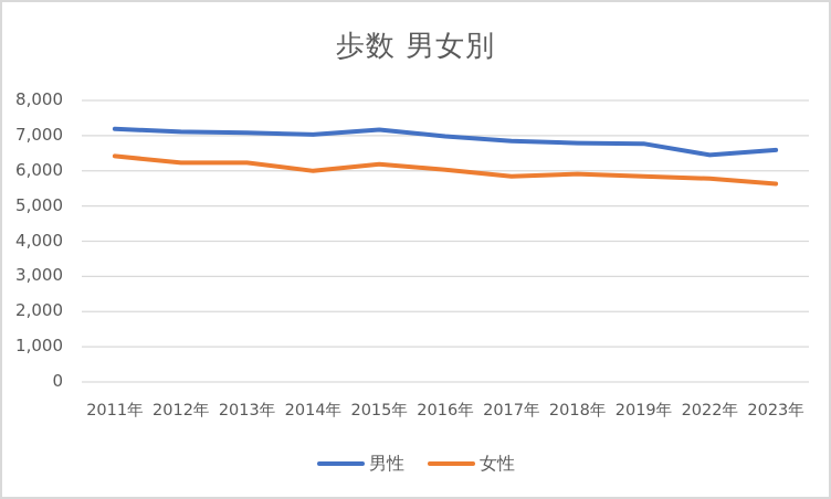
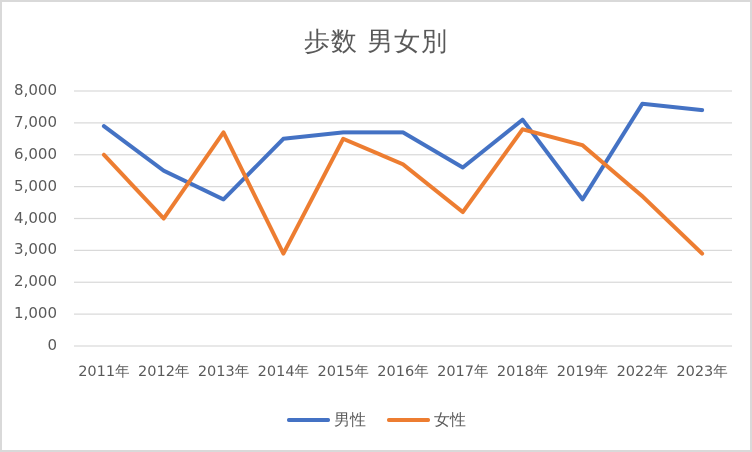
男性/2011年: 7200 -> 6900
女性/2011年: 6400 -> 6000
男性/2012年: 7100 -> 5500
女性/2012年: 6200 -> 4000
男性/2013年: 7100 -> 4600
女性/2013年: 6200 -> 6700
男性/2014年: 7000 -> 6500
女性/2014年: 6000 -> 2900
男性/2015年: 7200 -> 6700
女性/2015年: 6200 -> 6500
男性/2016年: 7000 -> 6700
女性/2016年: 6000 -> 5700
男性/2017年: 6800 -> 5600
女性/2017年: 5800 -> 4200
男性/2018年: 6800 -> 7100
女性/2018年: 5900 -> 6800
男性/2019年: 6800 -> 4600
女性/2019年: 5800 -> 6300
男性/2022年: 6400 -> 7600
女性/2022年: 5800 -> 4700
男性/2023年: 6600 -> 7400
女性/2023年: 5600 -> 2900
